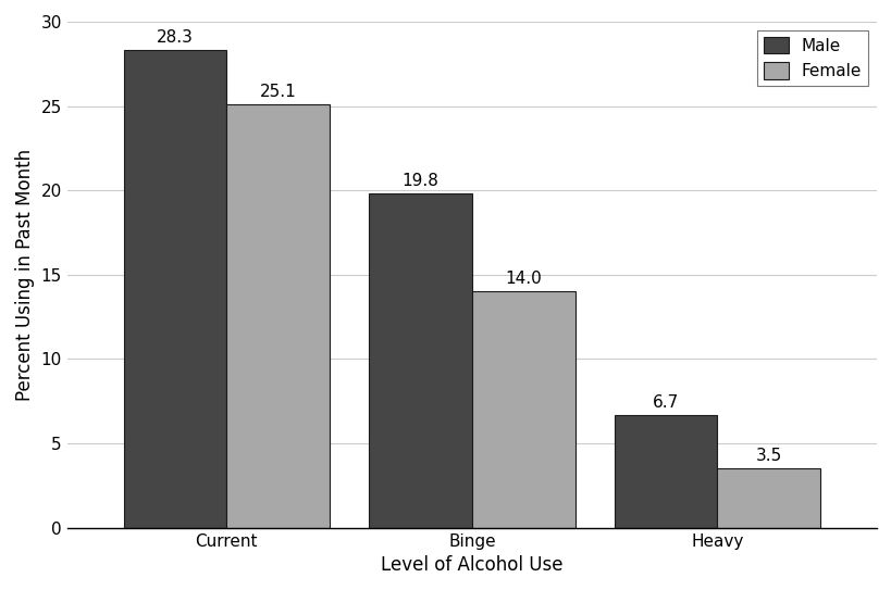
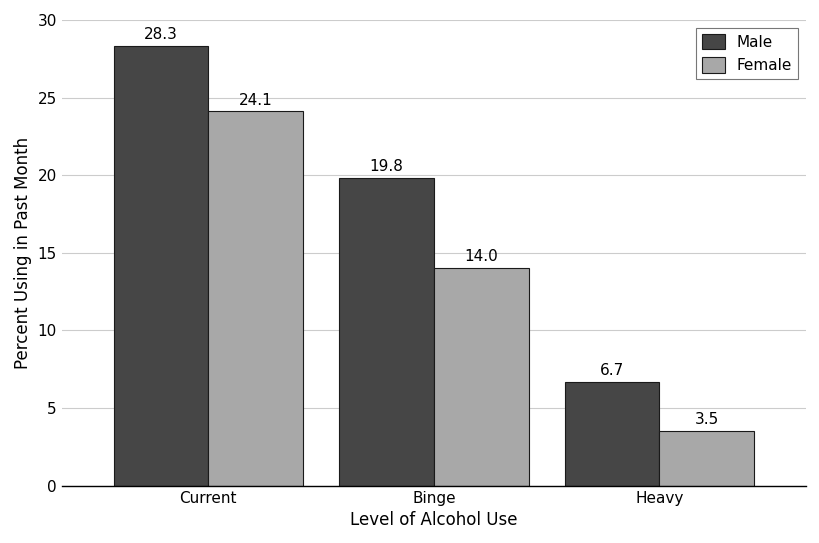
Female/Current: 25.1 -> 24.1
